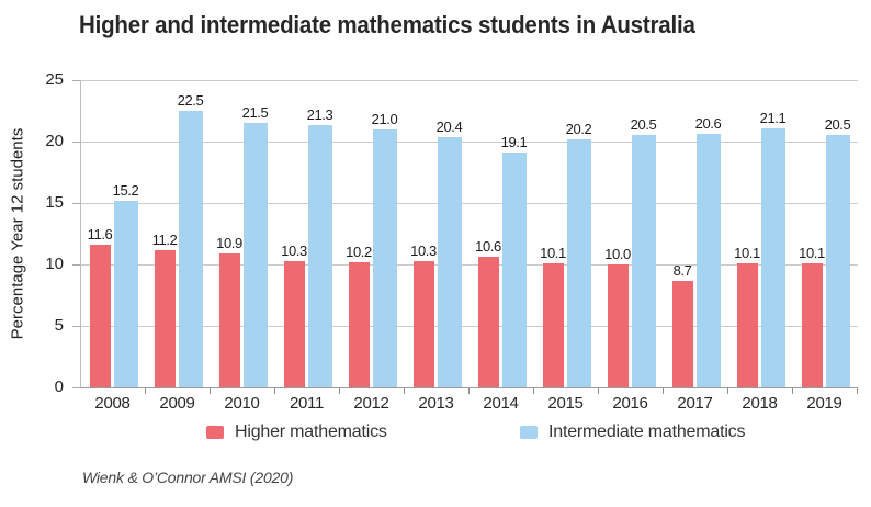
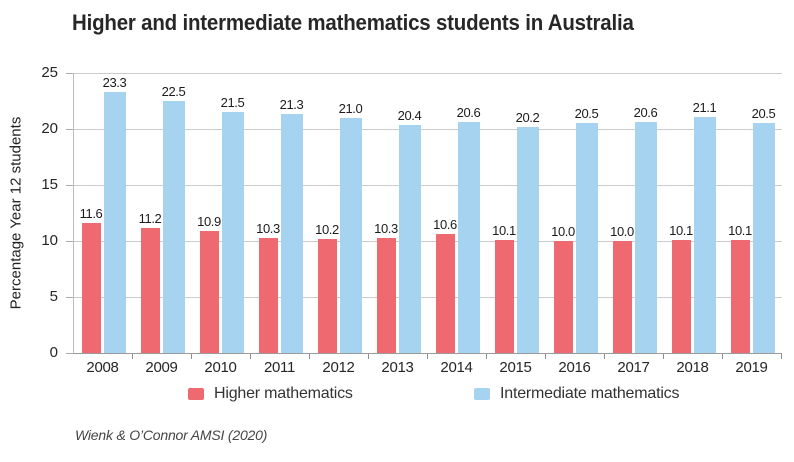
Intermediate mathematics/2008: 15.2 -> 23.3
Intermediate mathematics/2014: 19.1 -> 20.6
Higher mathematics/2017: 8.7 -> 10.0
